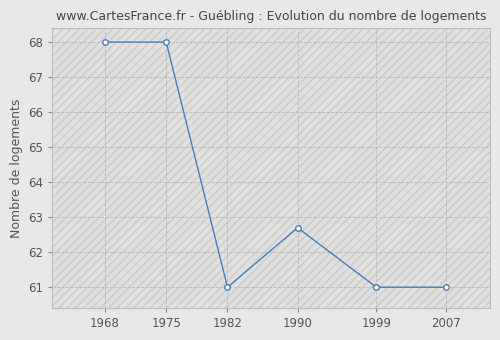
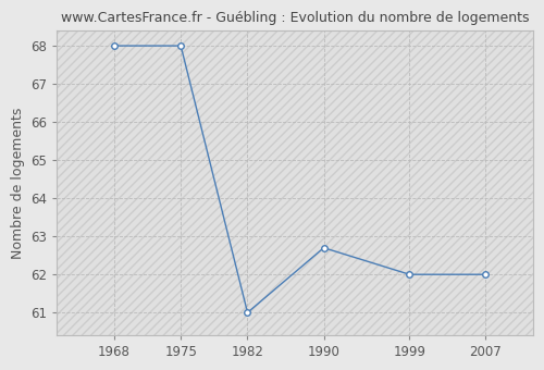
1999: 61.0 -> 62.0
2007: 61.0 -> 62.0
